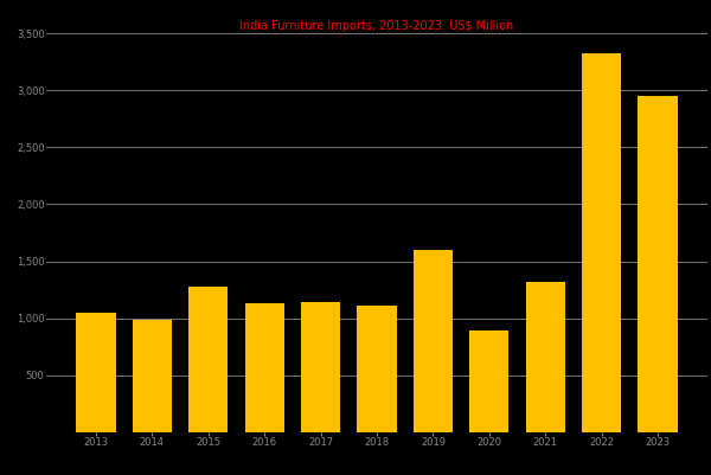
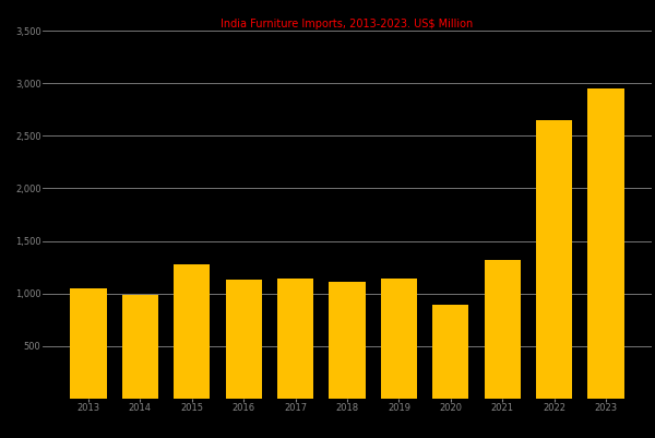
2019: 1,600 -> 1,140
2022: 3,320 -> 2,650
